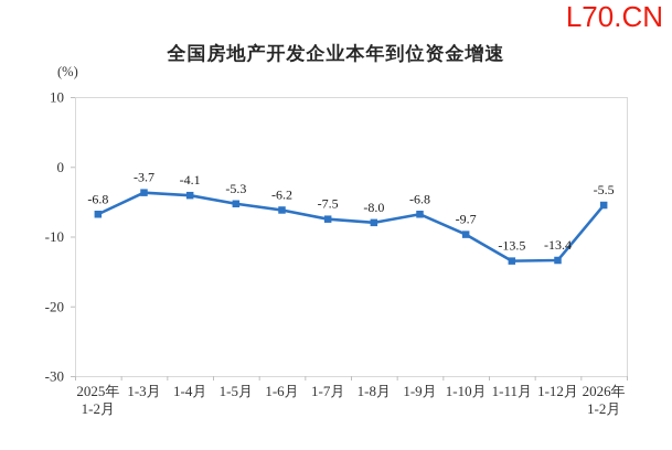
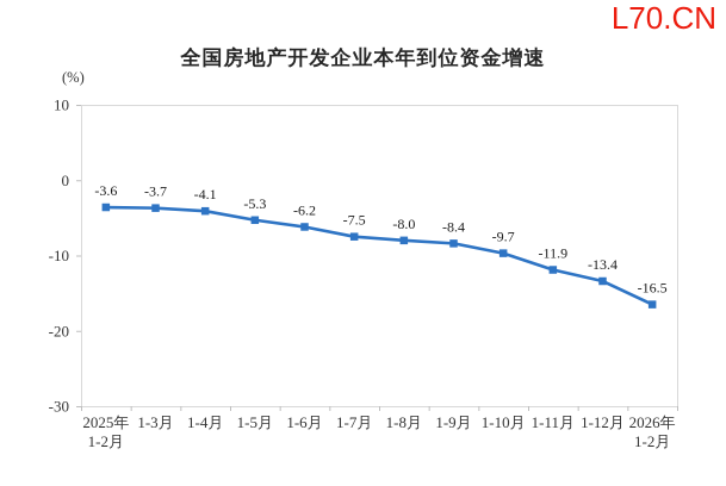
2025年 1-2月: -6.8 -> -3.6
1-9月: -6.8 -> -8.4
1-11月: -13.5 -> -11.9
2026年 1-2月: -5.5 -> -16.5
